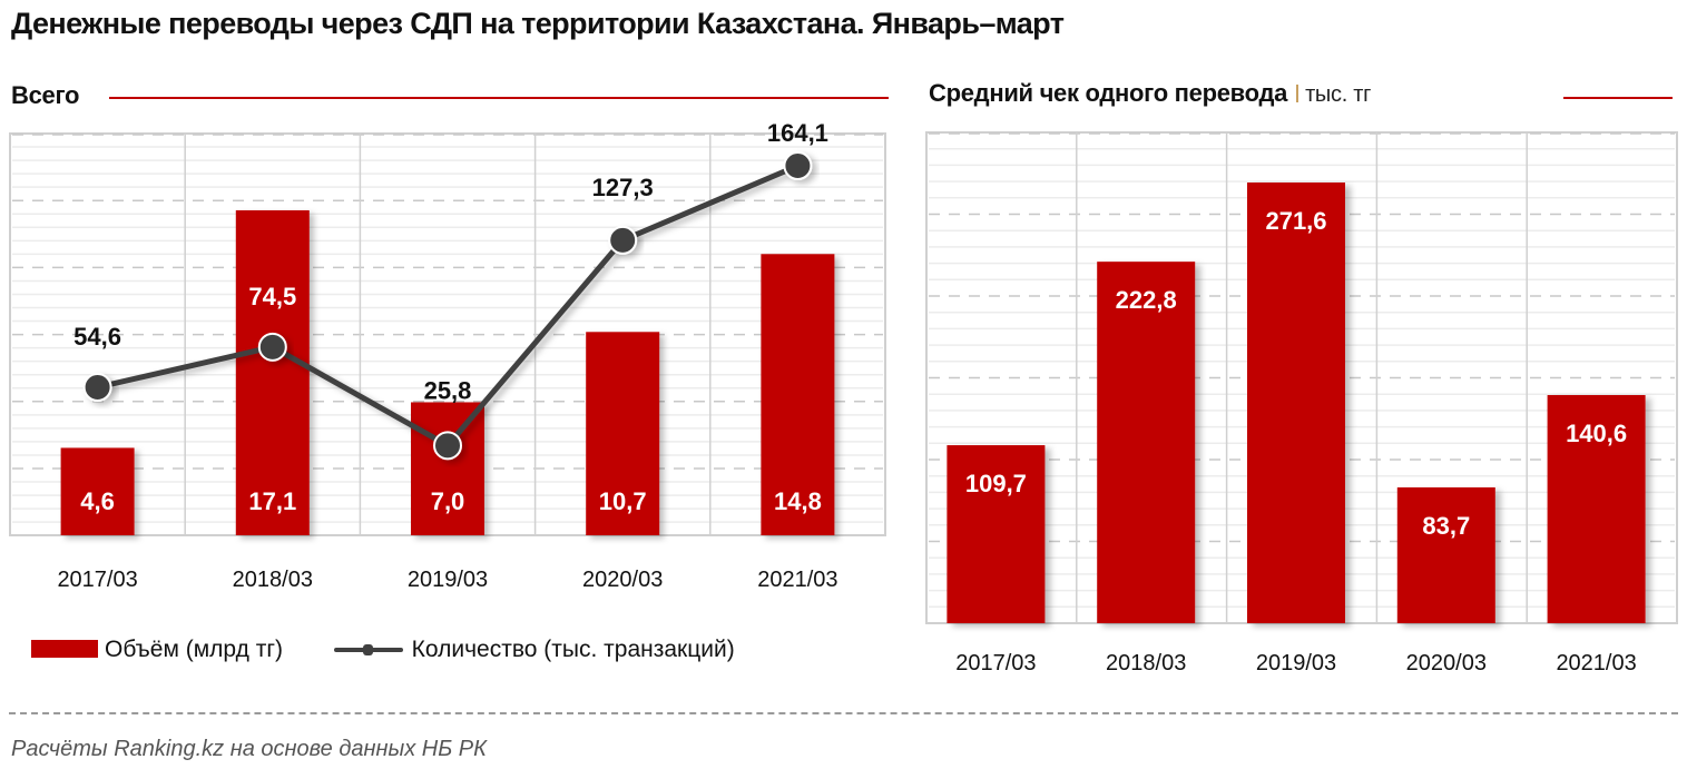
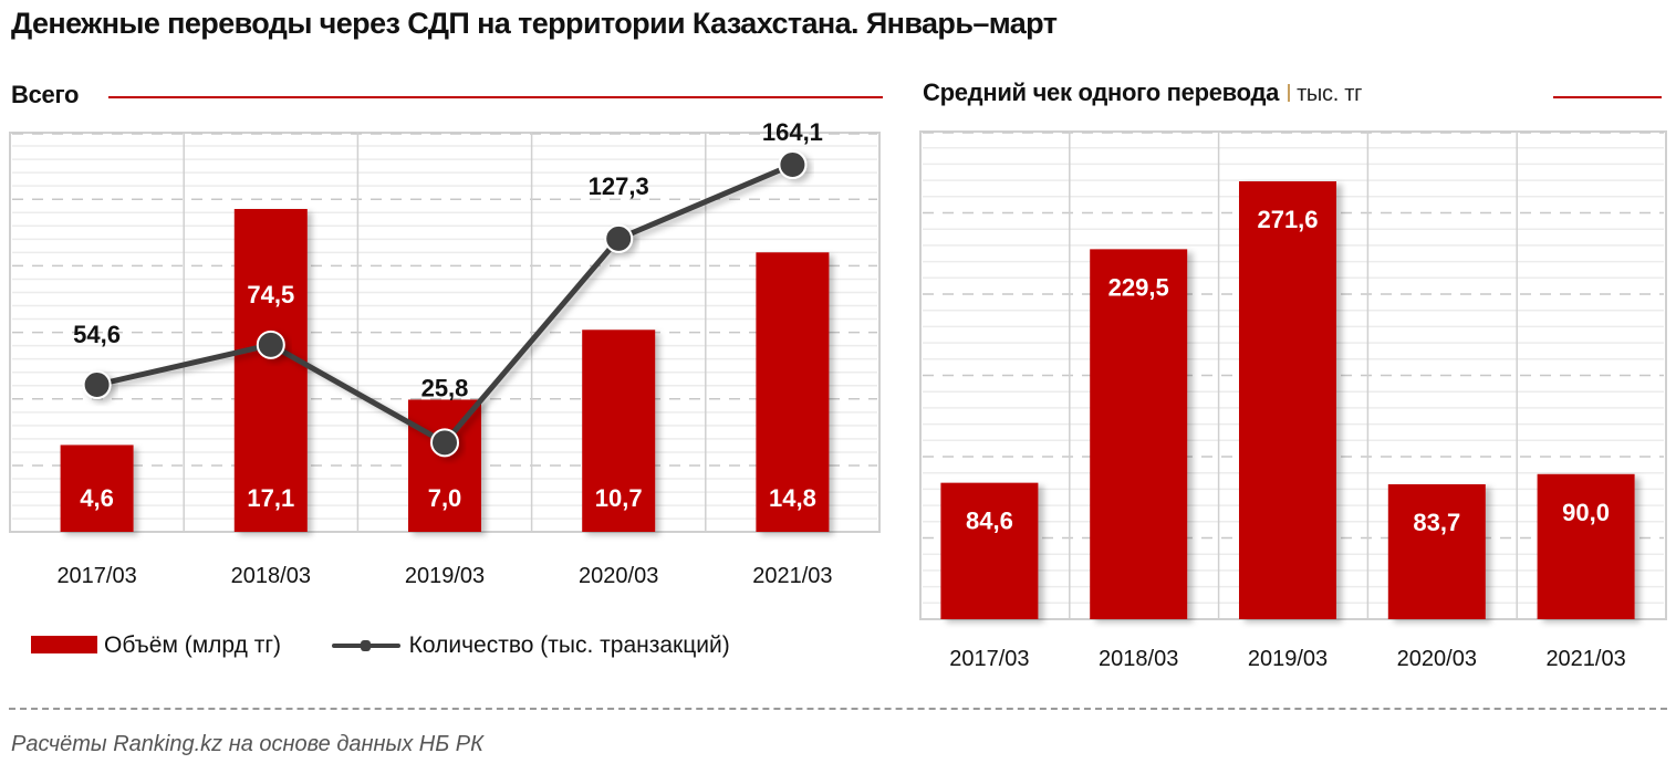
Средний чек одного перевода/2017/03: 109,7 -> 84,6
Средний чек одного перевода/2018/03: 222,8 -> 229,5
Средний чек одного перевода/2021/03: 140,6 -> 90,0
